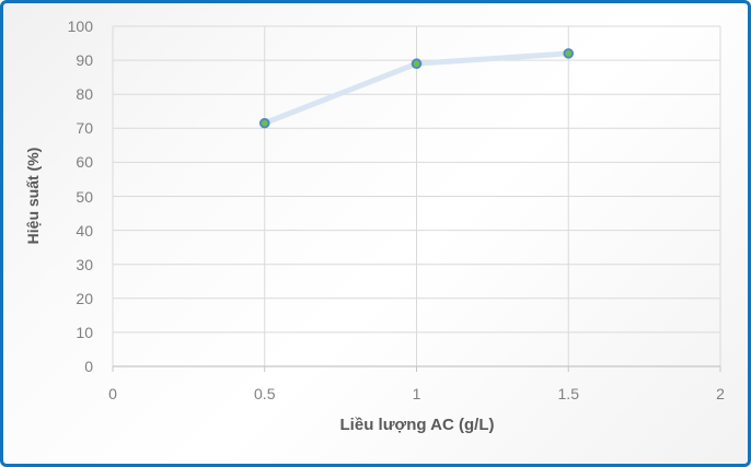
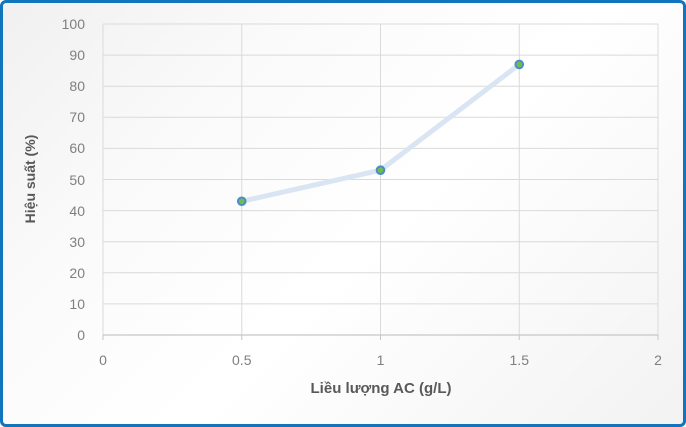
0.5: 72 -> 43
1: 89 -> 53
1.5: 92 -> 87
